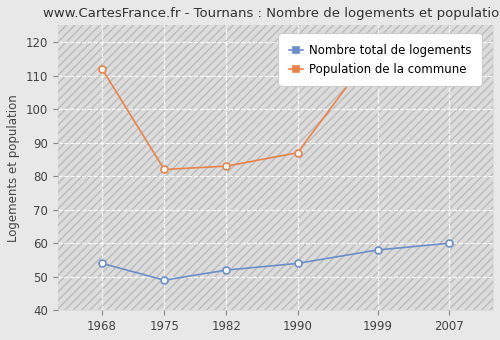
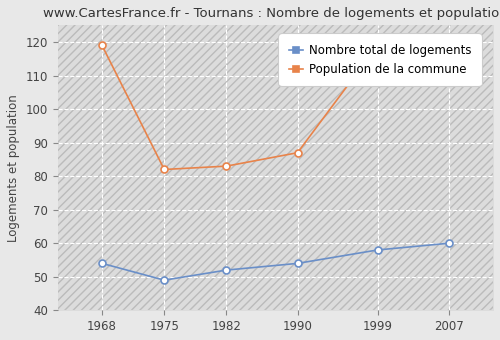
Population de la commune/1968: 112 -> 119
